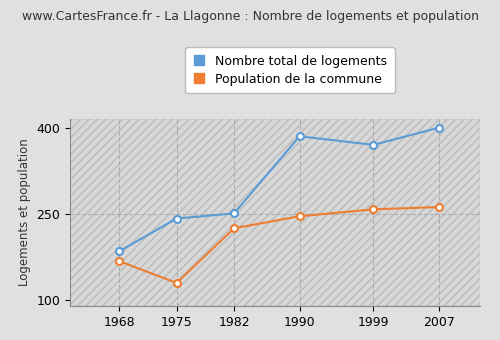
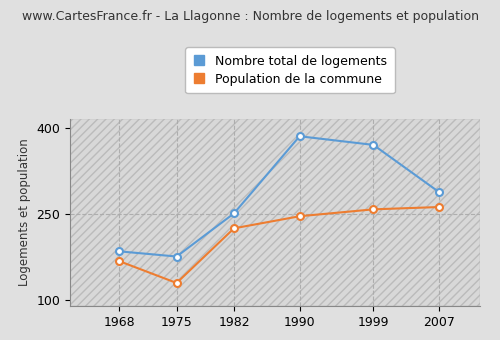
Nombre total de logements/1975: 242 -> 176
Nombre total de logements/2007: 400 -> 288
